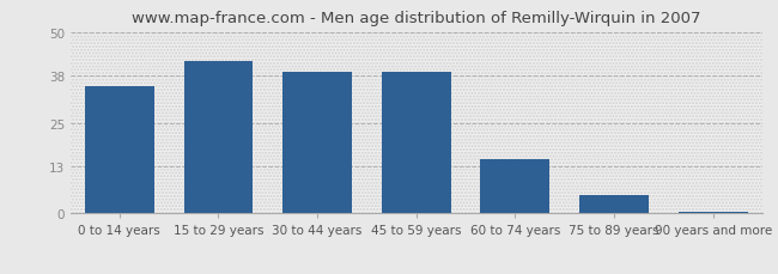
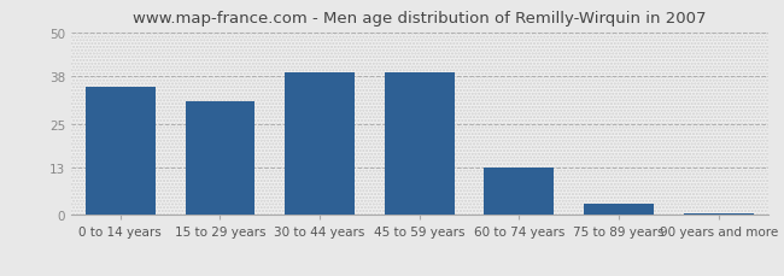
15 to 29 years: 42.0 -> 31.0
60 to 74 years: 15.0 -> 13.0
75 to 89 years: 5.0 -> 3.0
